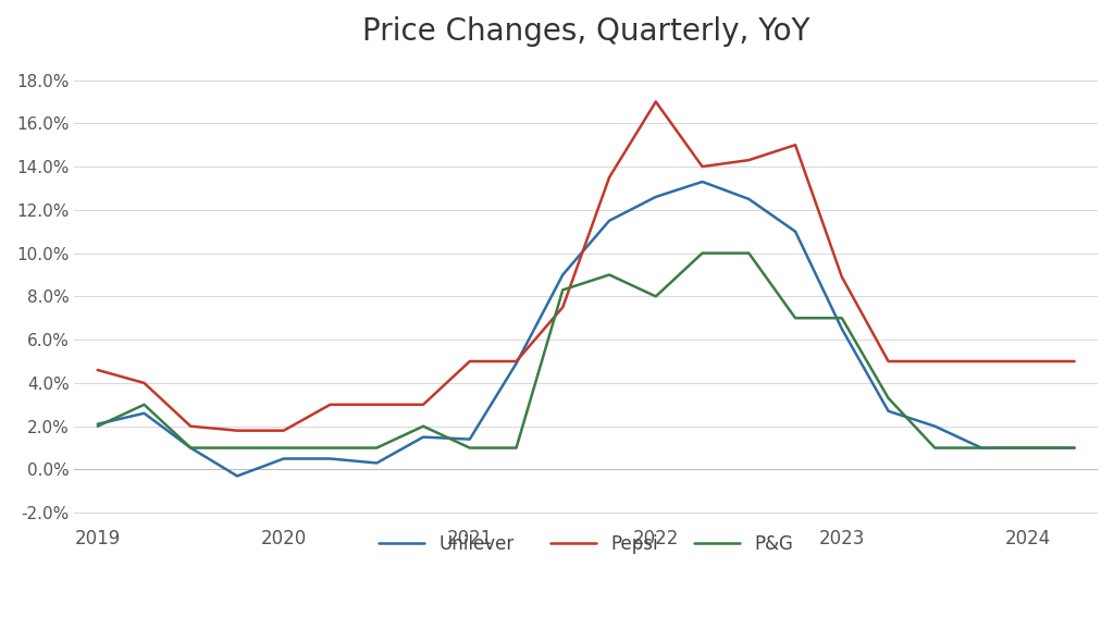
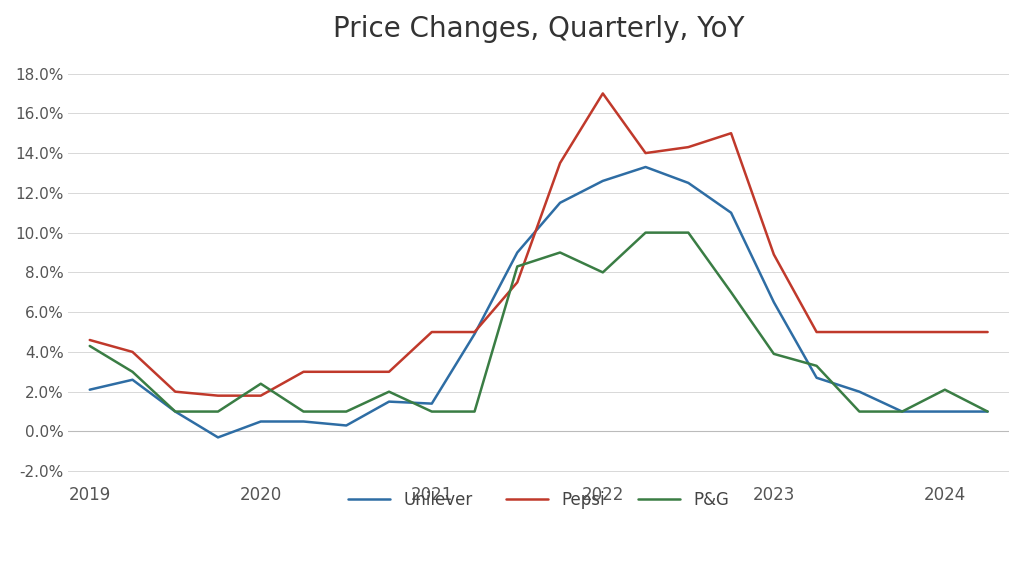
P&G/2019: 2.0% -> 4.3%
P&G/2020: 1.0% -> 2.4%
P&G/2023: 7.0% -> 3.9%
P&G/2024: 1.0% -> 2.1%
